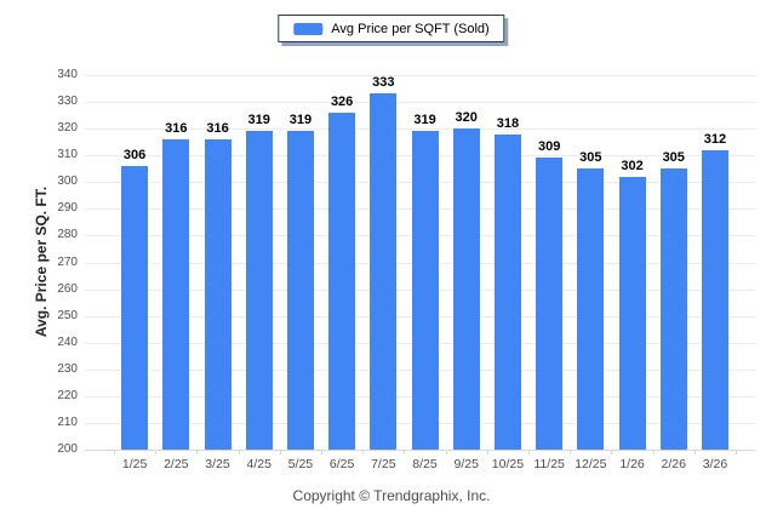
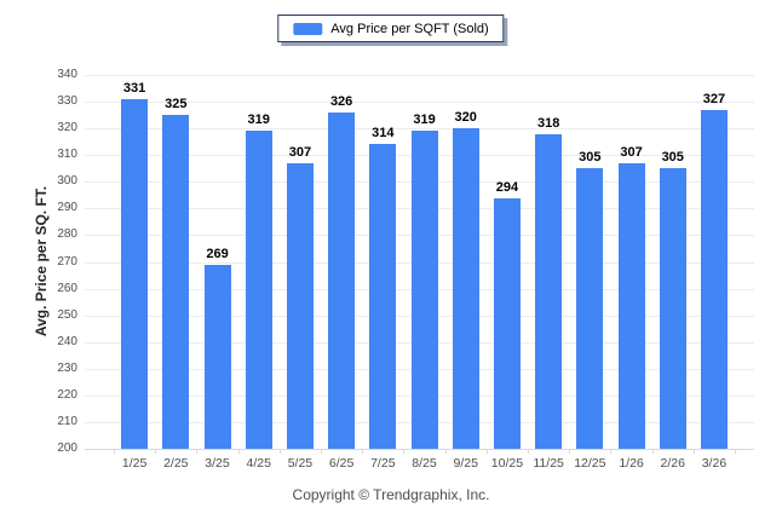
1/25: 306 -> 331
2/25: 316 -> 325
3/25: 316 -> 269
5/25: 319 -> 307
7/25: 333 -> 314
10/25: 318 -> 294
11/25: 309 -> 318
1/26: 302 -> 307
3/26: 312 -> 327
